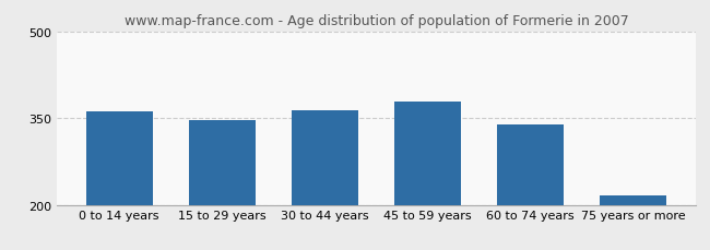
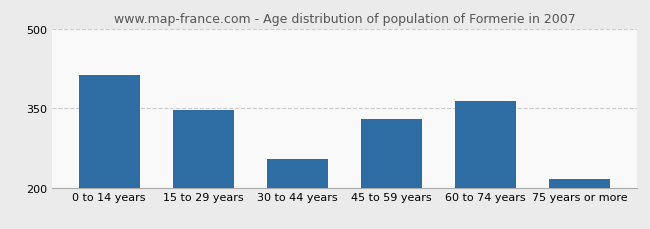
0 to 14 years: 362 -> 412
30 to 44 years: 364 -> 254
45 to 59 years: 379 -> 330
60 to 74 years: 340 -> 364
